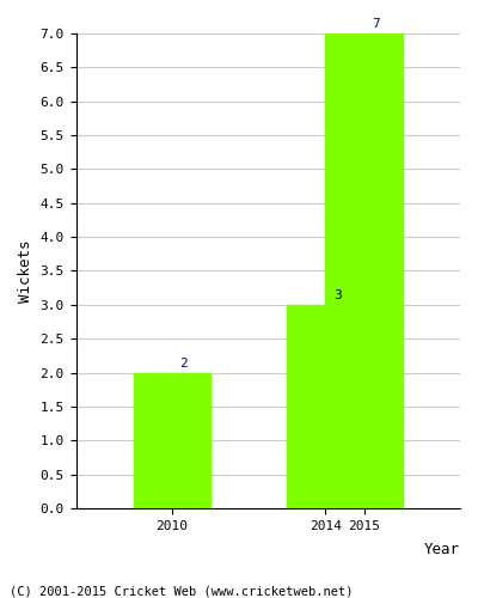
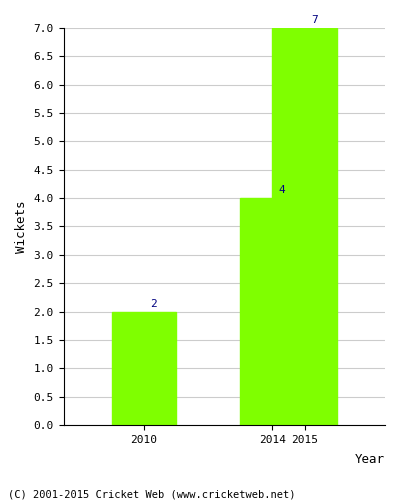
2014: 3 -> 4
